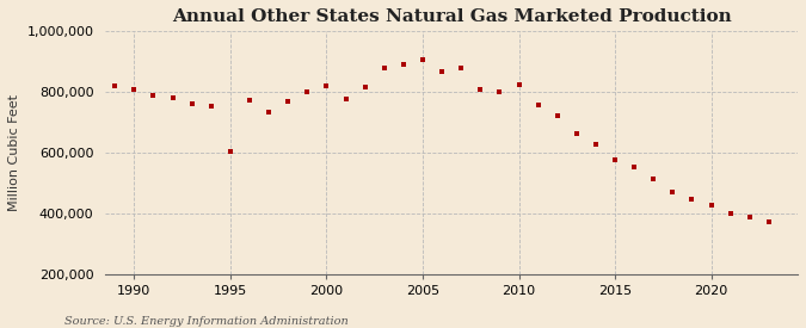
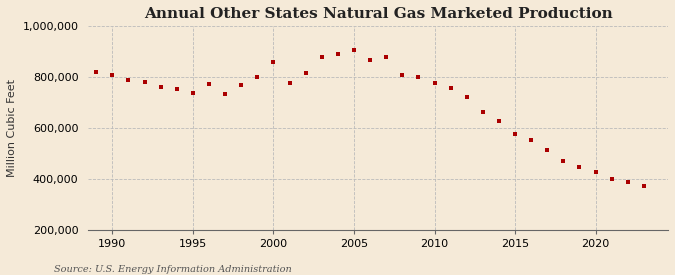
1995: 605,000 -> 738,000
2000: 820,000 -> 858,000
2010: 825,000 -> 778,000
